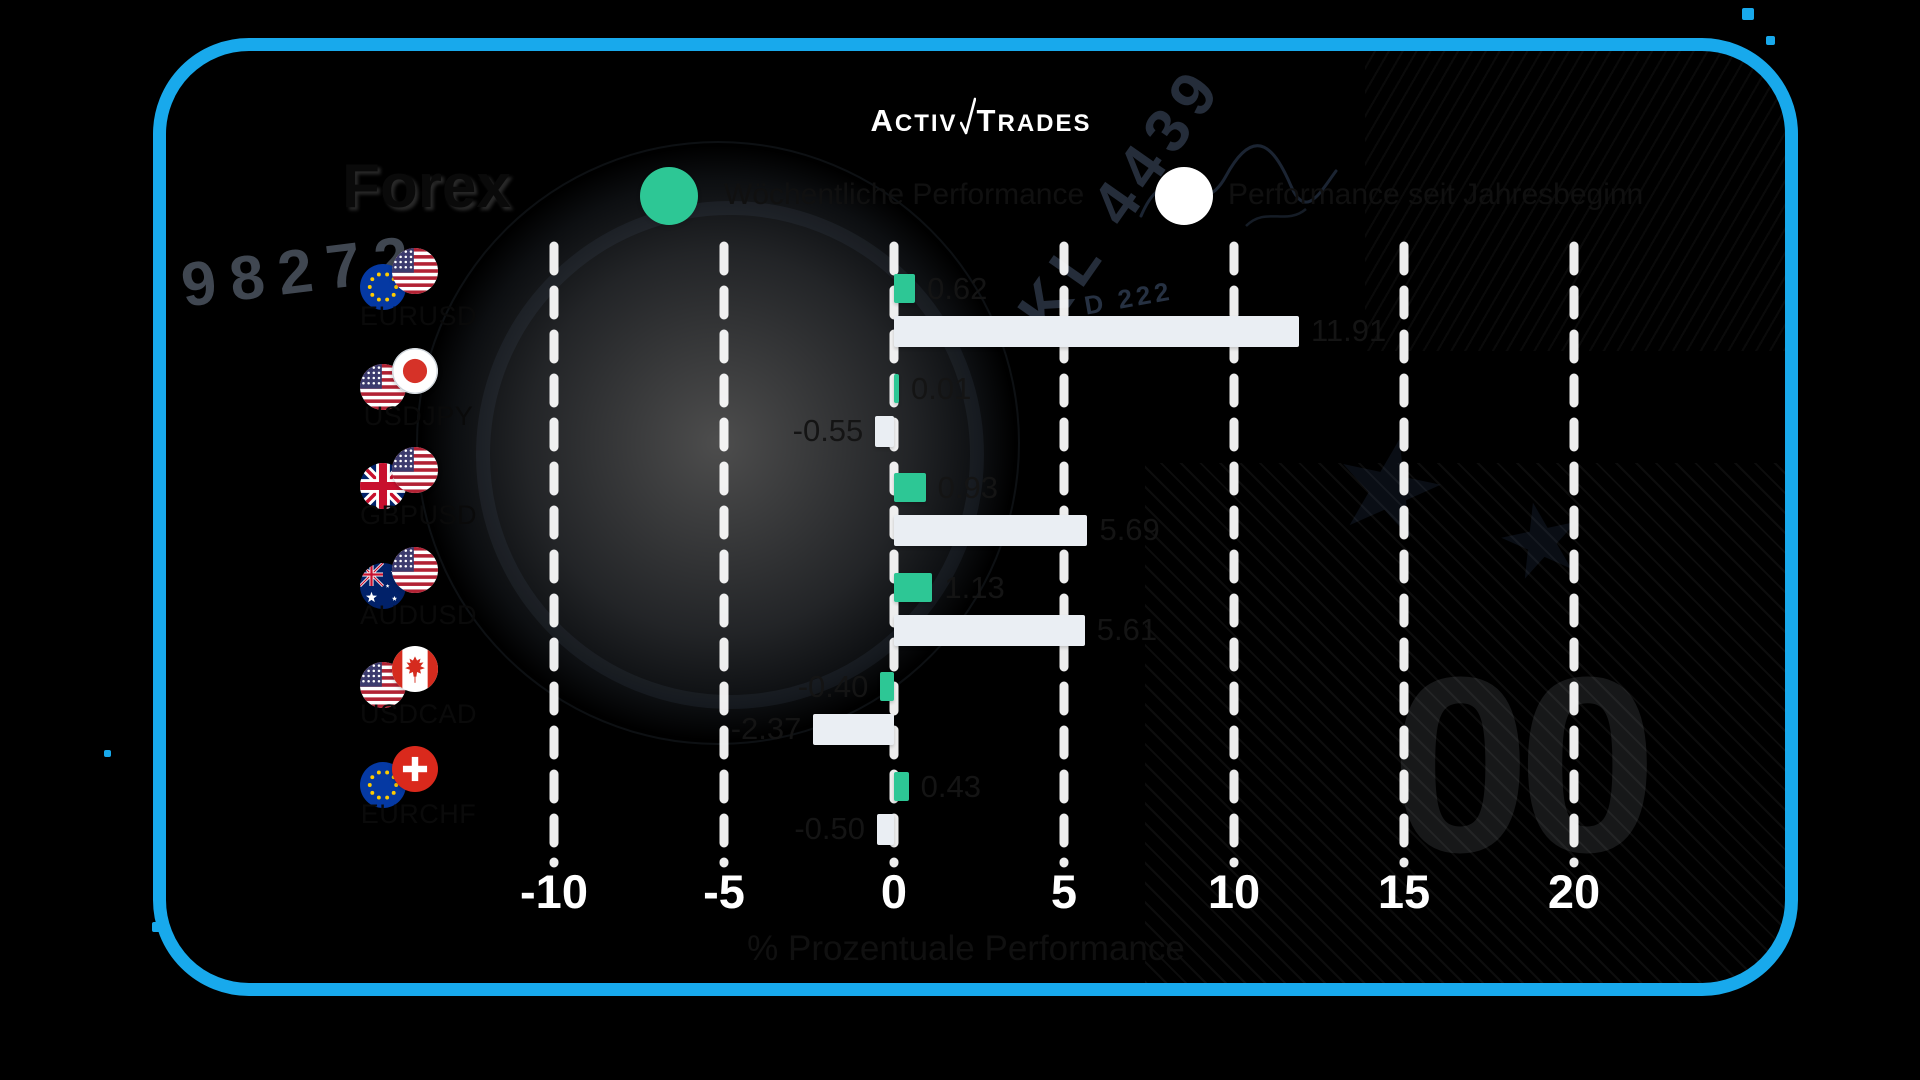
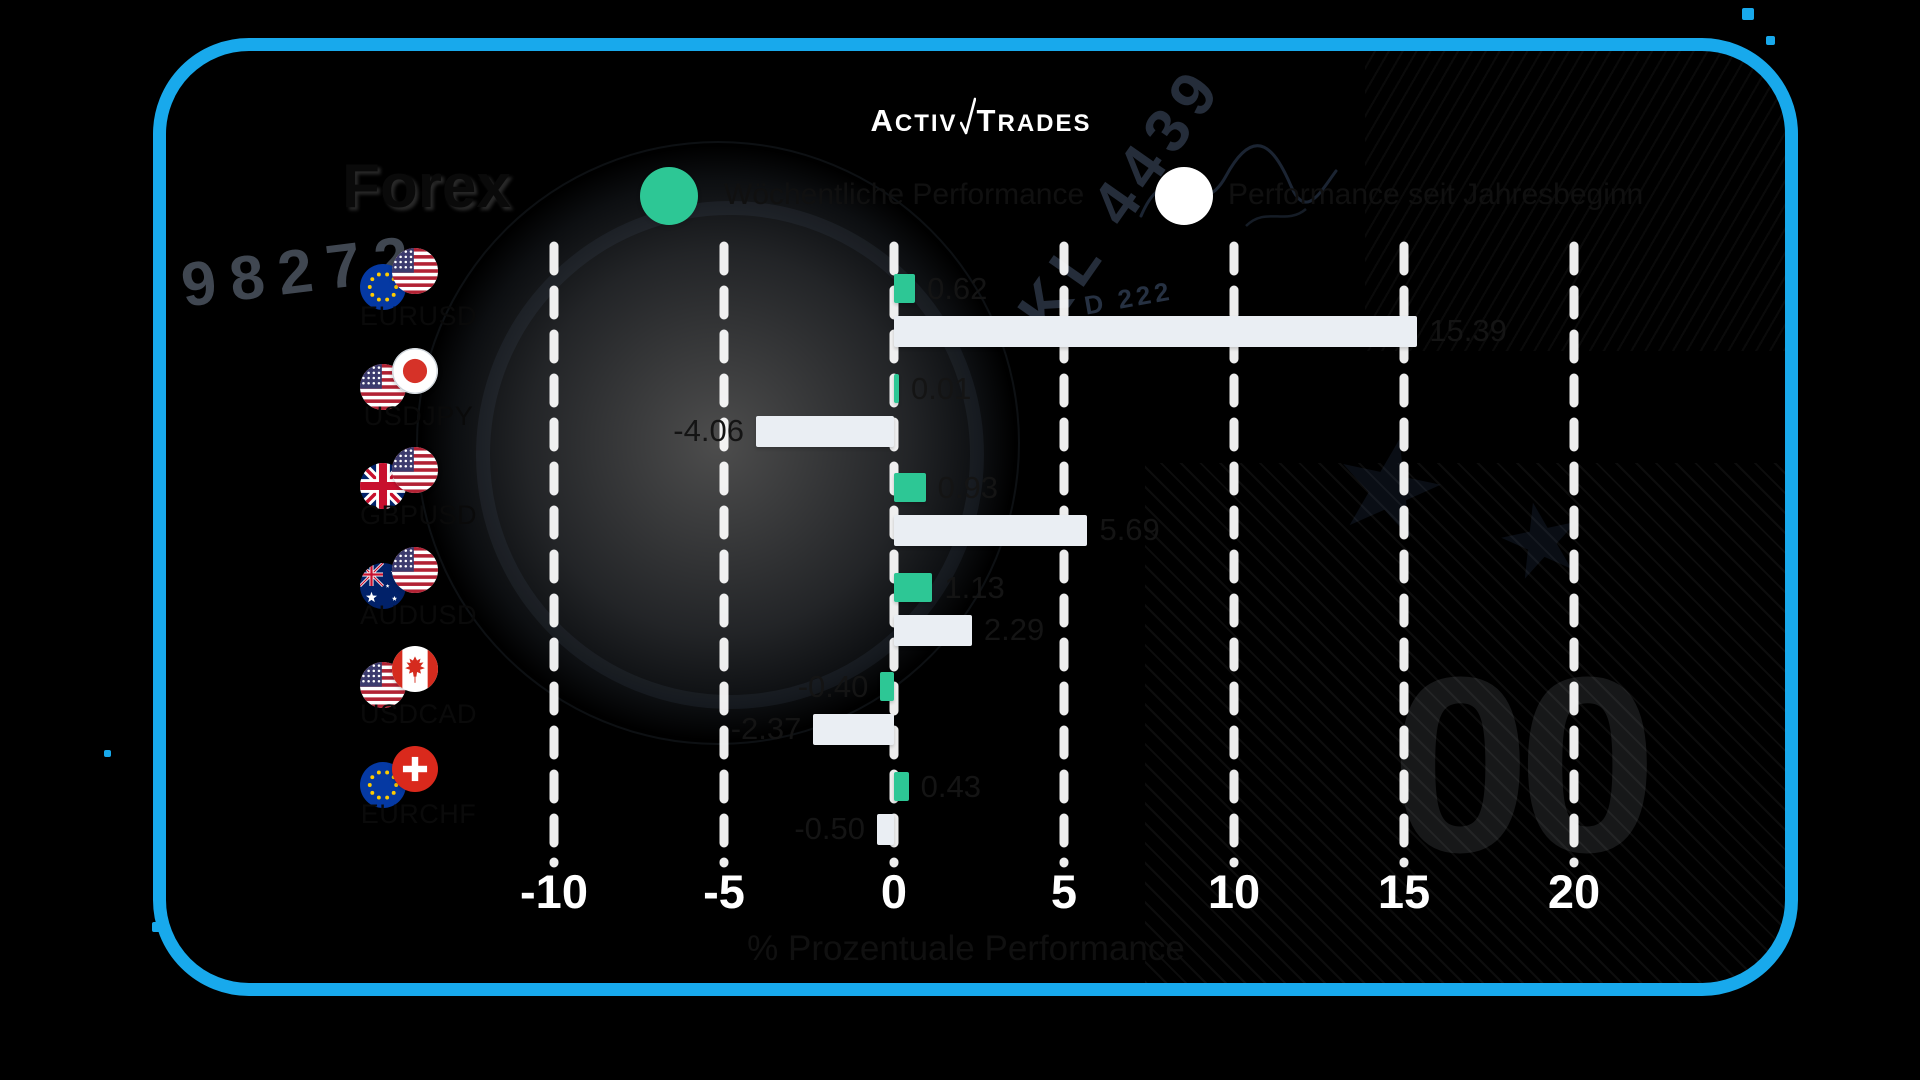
Performance seit Jahresbeginn/EURUSD: 11.91 -> 15.39
Performance seit Jahresbeginn/USDJPY: -0.55 -> -4.06
Performance seit Jahresbeginn/AUDUSD: 5.61 -> 2.29
